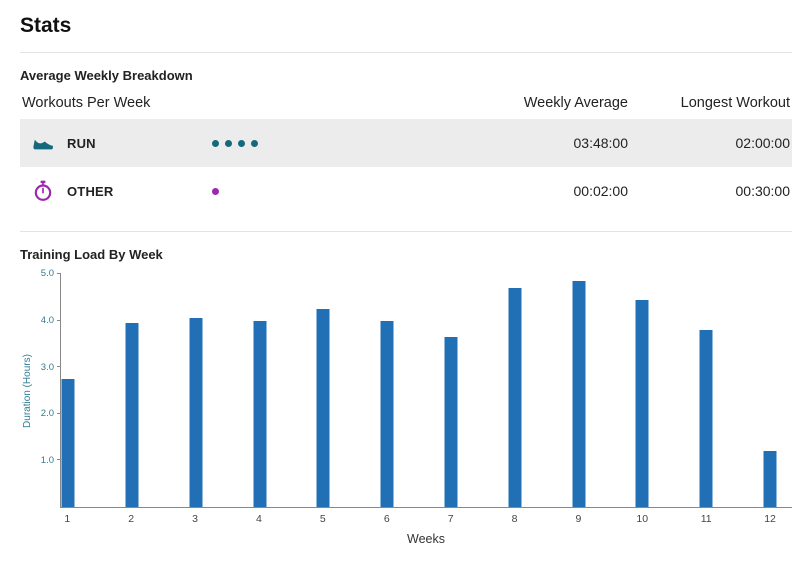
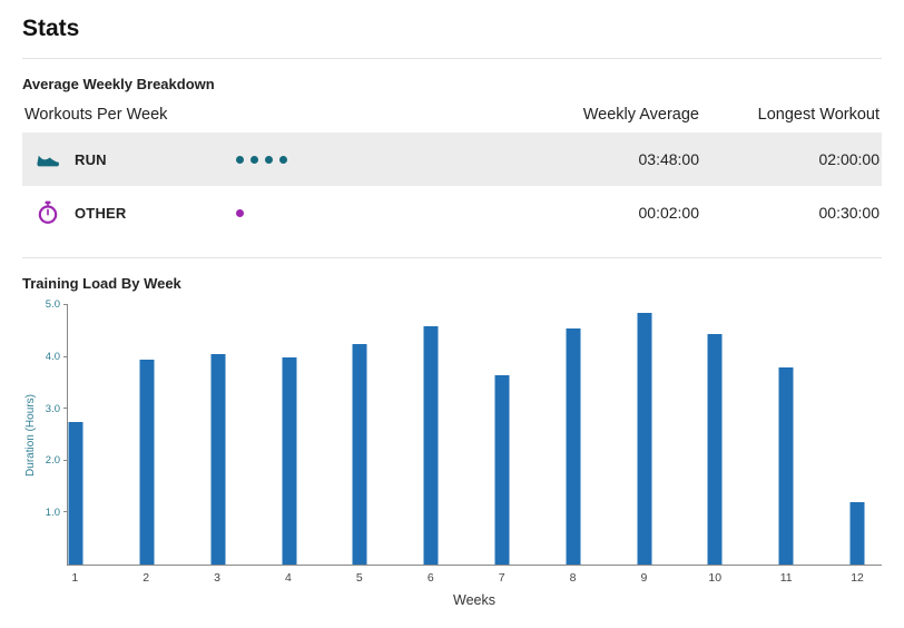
6: 4.0 -> 4.6
8: 4.7 -> 4.5
